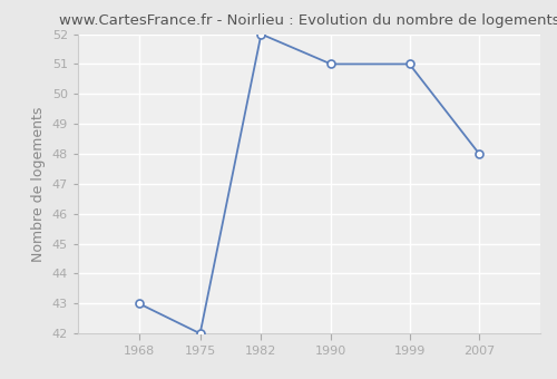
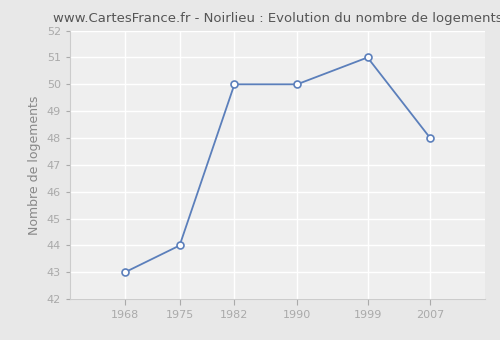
1975: 42 -> 44
1982: 52 -> 50
1990: 51 -> 50
